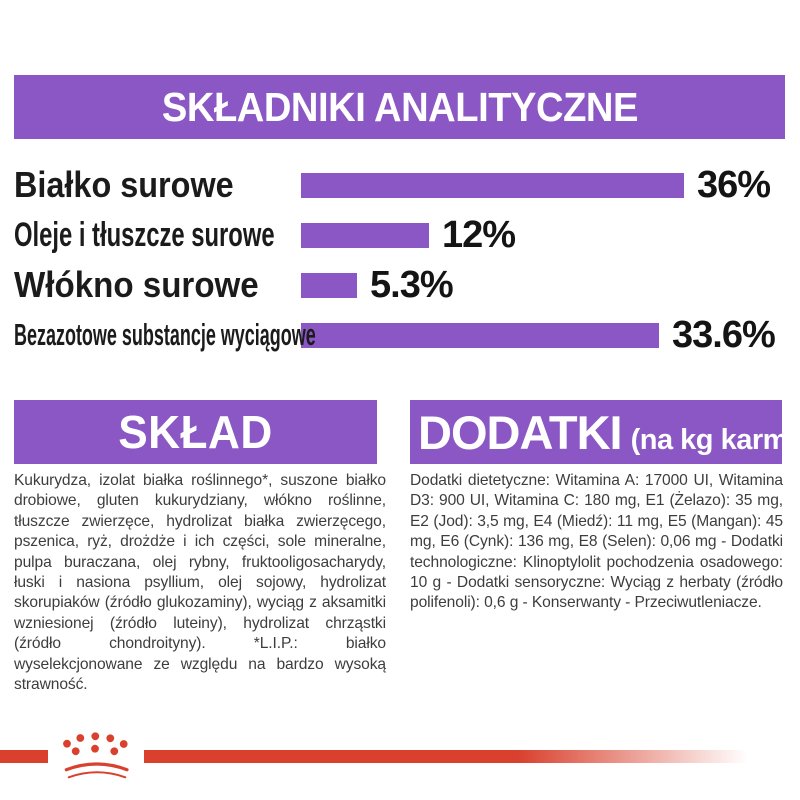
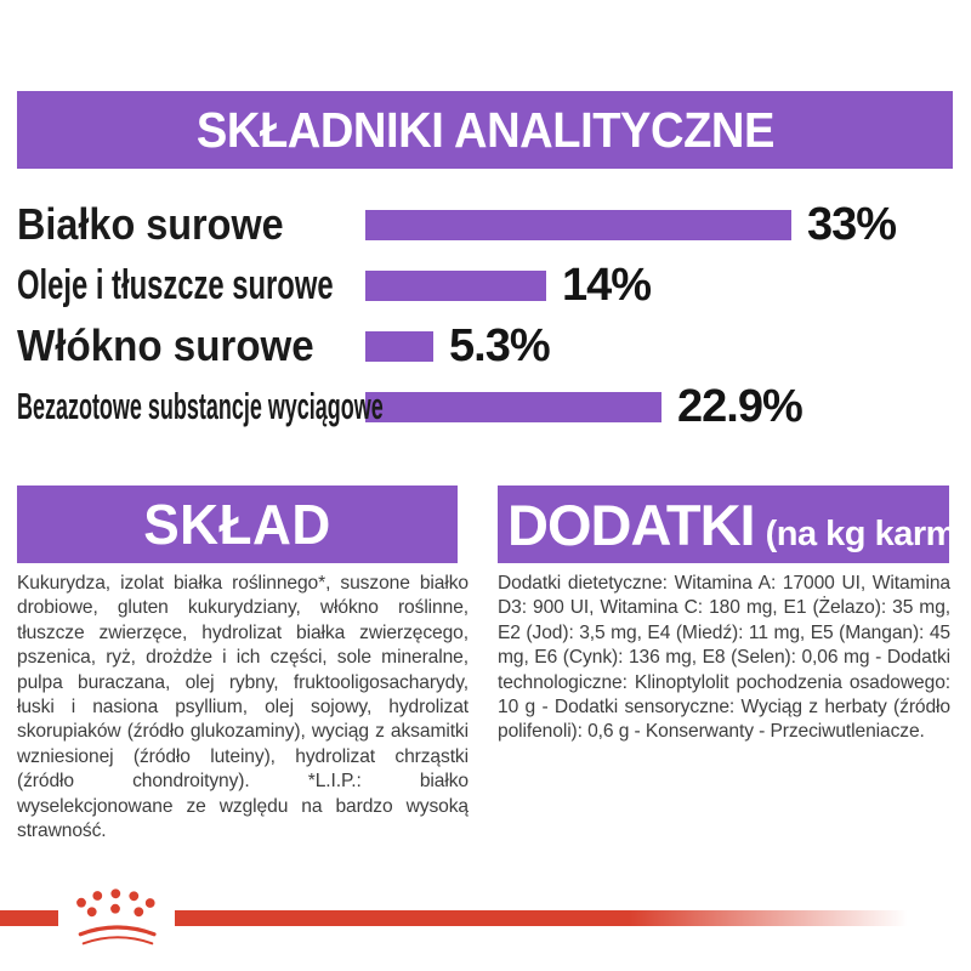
Białko surowe: 36% -> 33%
Oleje i tłuszcze surowe: 12% -> 14%
Bezazotowe substancje wyciągowe: 33.6% -> 22.9%
